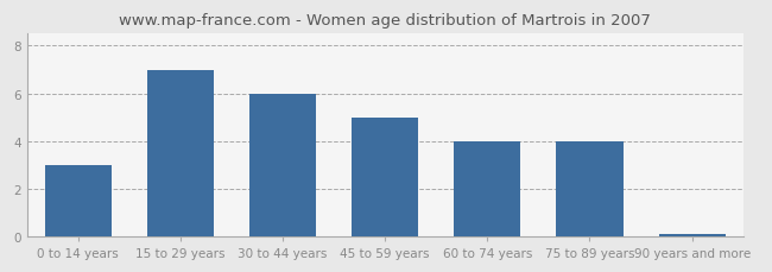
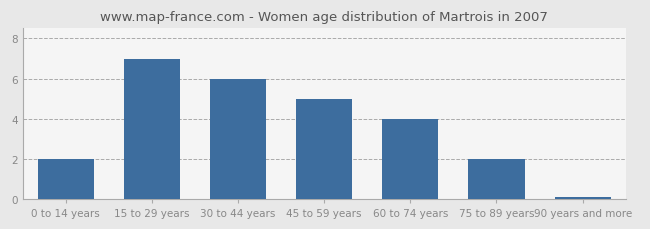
0 to 14 years: 3.0 -> 2.0
75 to 89 years: 4.0 -> 2.0
